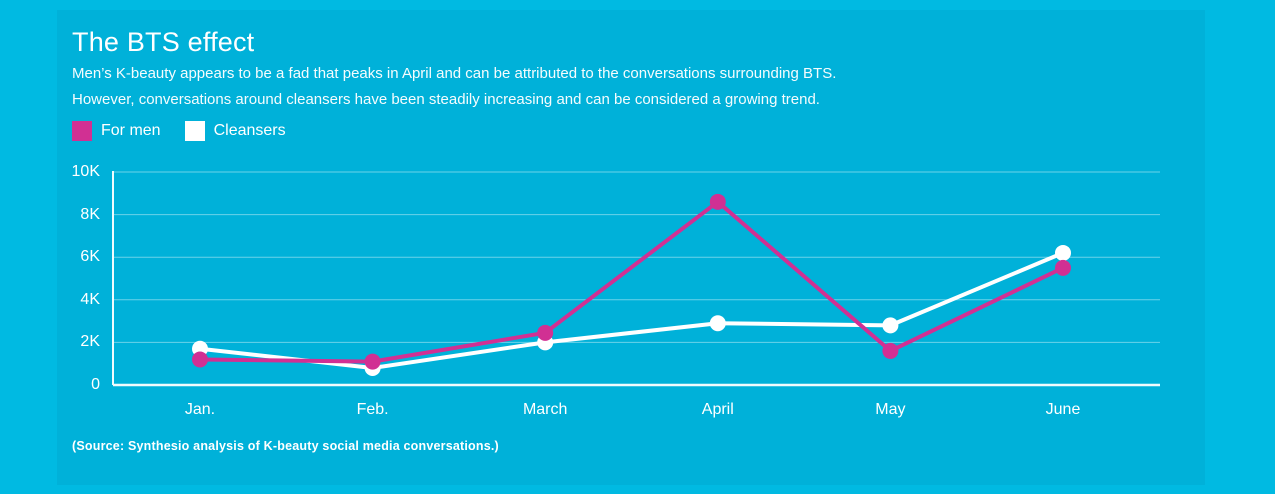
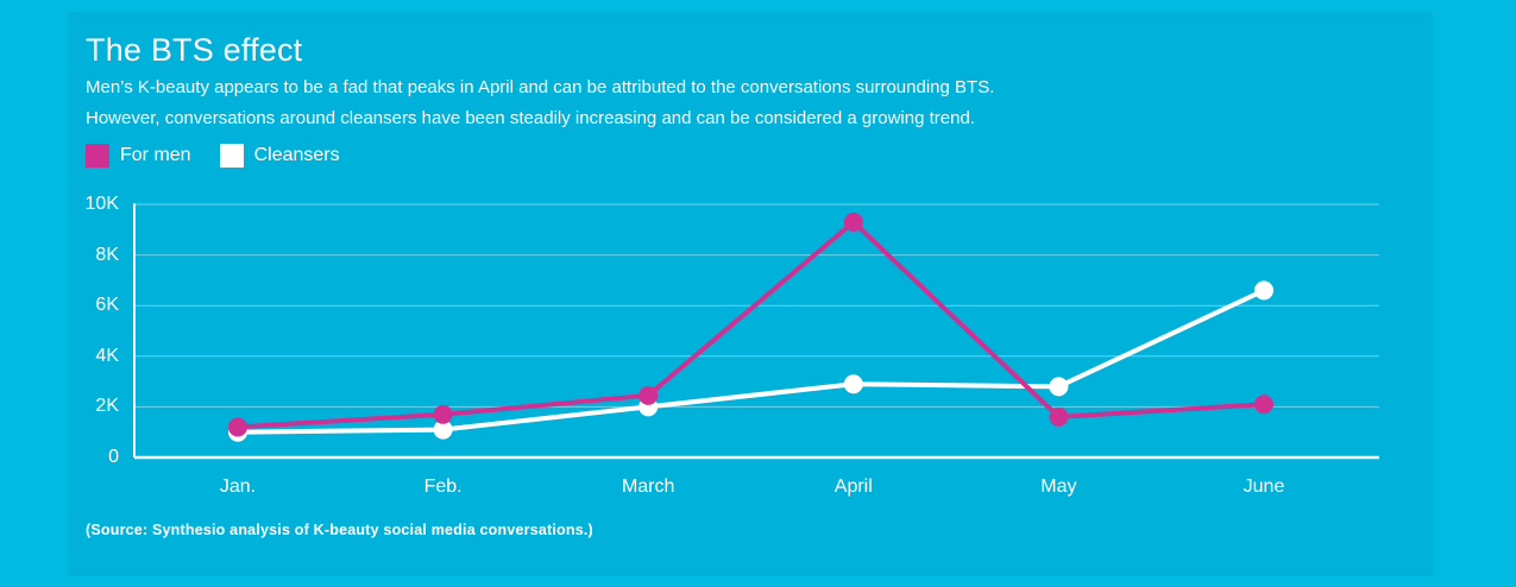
Cleansers/Jan.: 1.7K -> 1.0K
For men/Feb.: 1.1K -> 1.7K
Cleansers/Feb.: 0.8K -> 1.1K
For men/April: 8.6K -> 9.3K
For men/June: 5.5K -> 2.1K
Cleansers/June: 6.2K -> 6.6K
